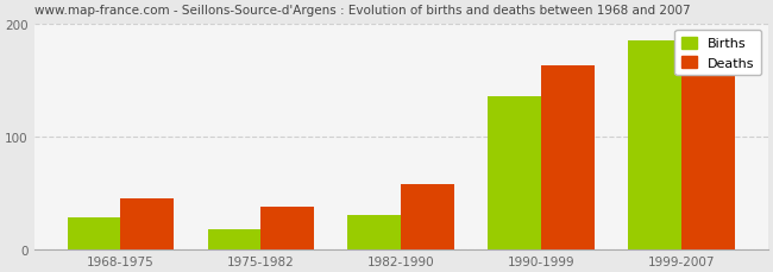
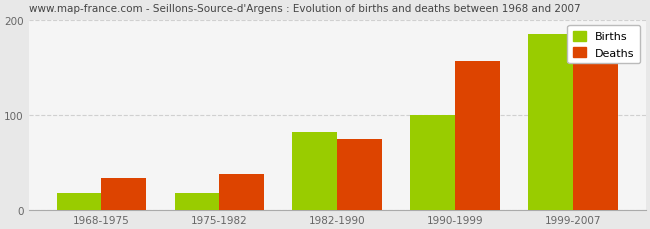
Births/1968-1975: 28 -> 18
Deaths/1968-1975: 45 -> 34
Births/1982-1990: 30 -> 82
Deaths/1982-1990: 58 -> 74
Births/1990-1999: 135 -> 100
Deaths/1990-1999: 163 -> 156
